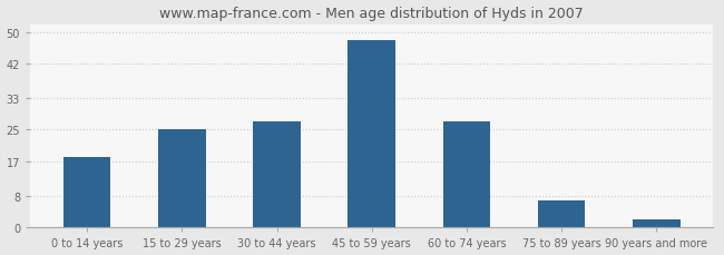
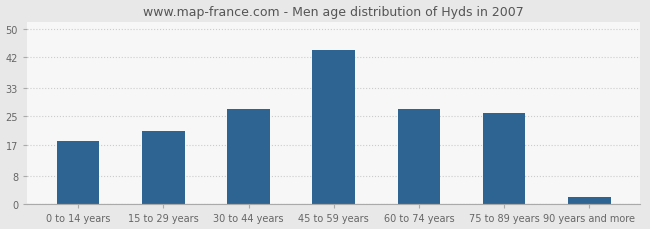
15 to 29 years: 25 -> 21
45 to 59 years: 48 -> 44
75 to 89 years: 7 -> 26
